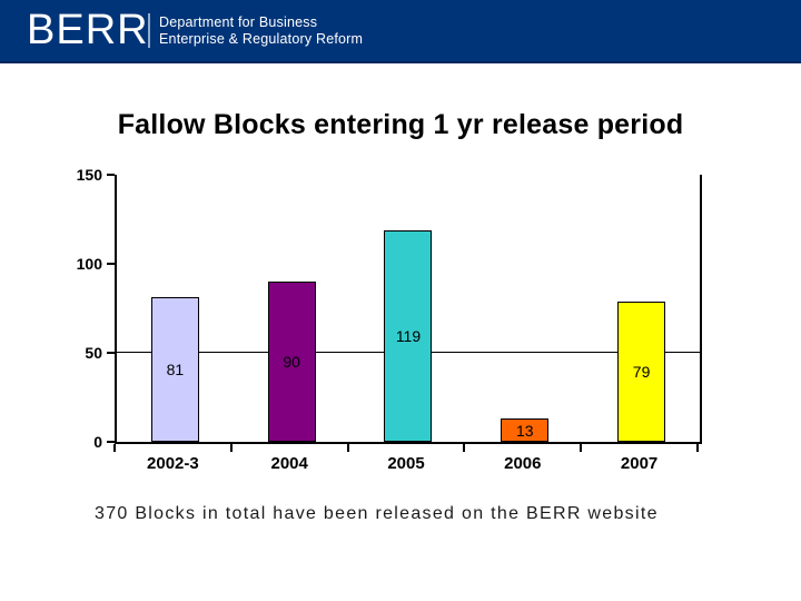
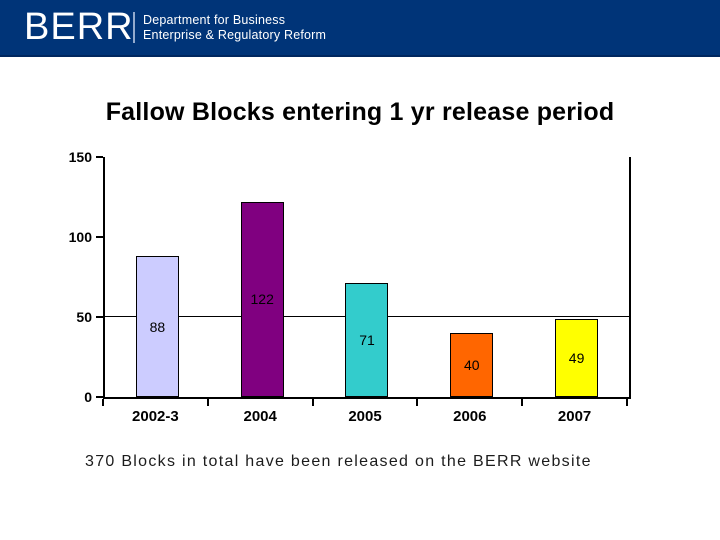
2002-3: 81 -> 88
2004: 90 -> 122
2005: 119 -> 71
2006: 13 -> 40
2007: 79 -> 49
